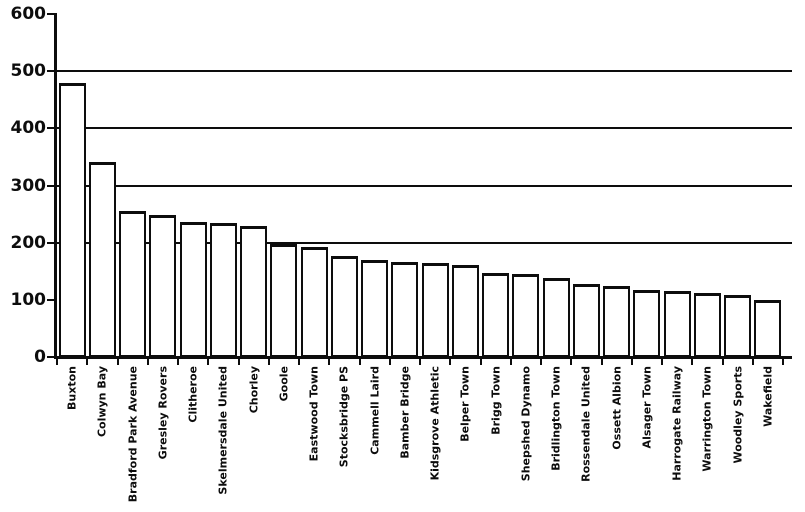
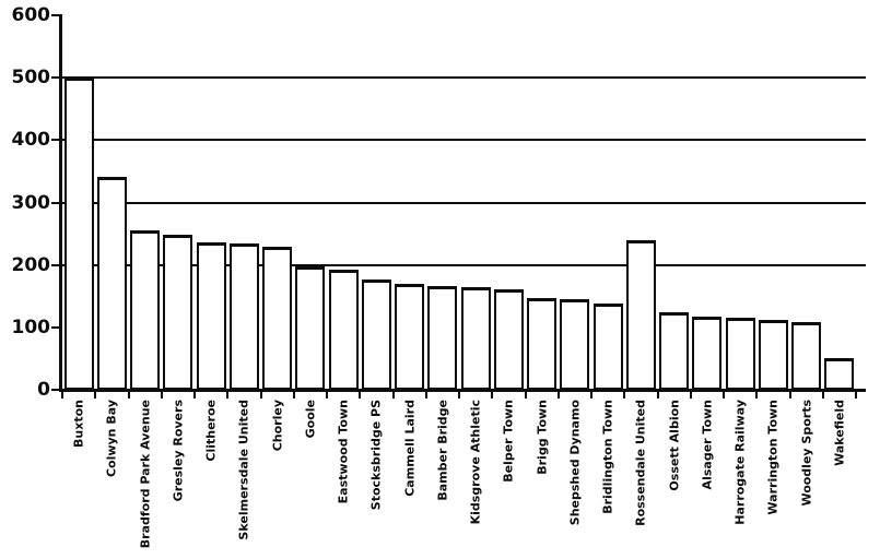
Buxton: 480 -> 500
Rossendale United: 130 -> 240
Wakefield: 100 -> 50
